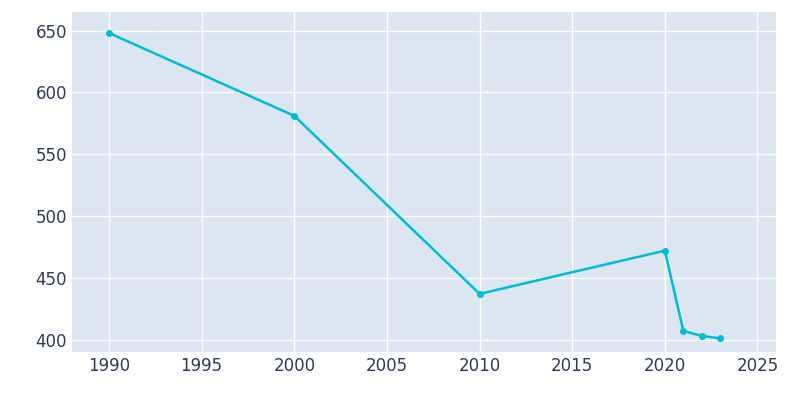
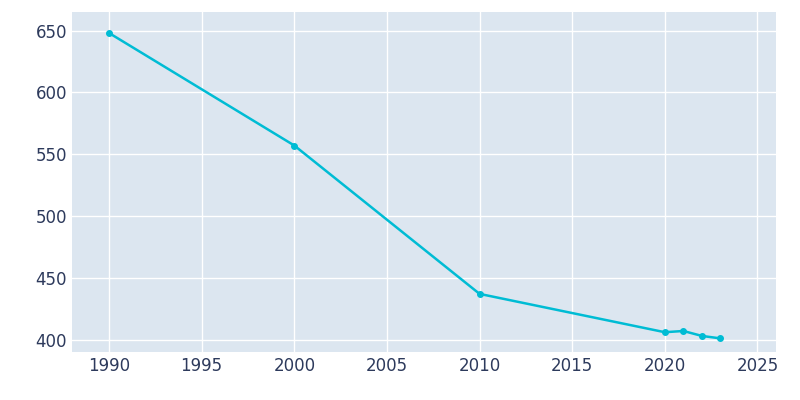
2000: 581 -> 557
2020: 472 -> 406
